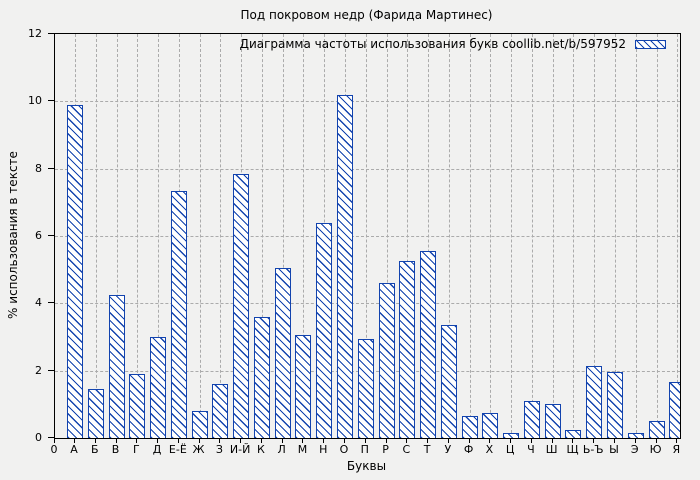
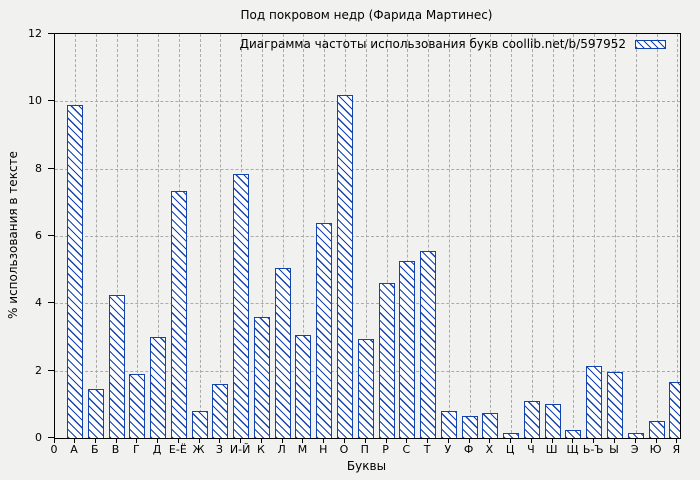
У: 3.4 -> 0.8
